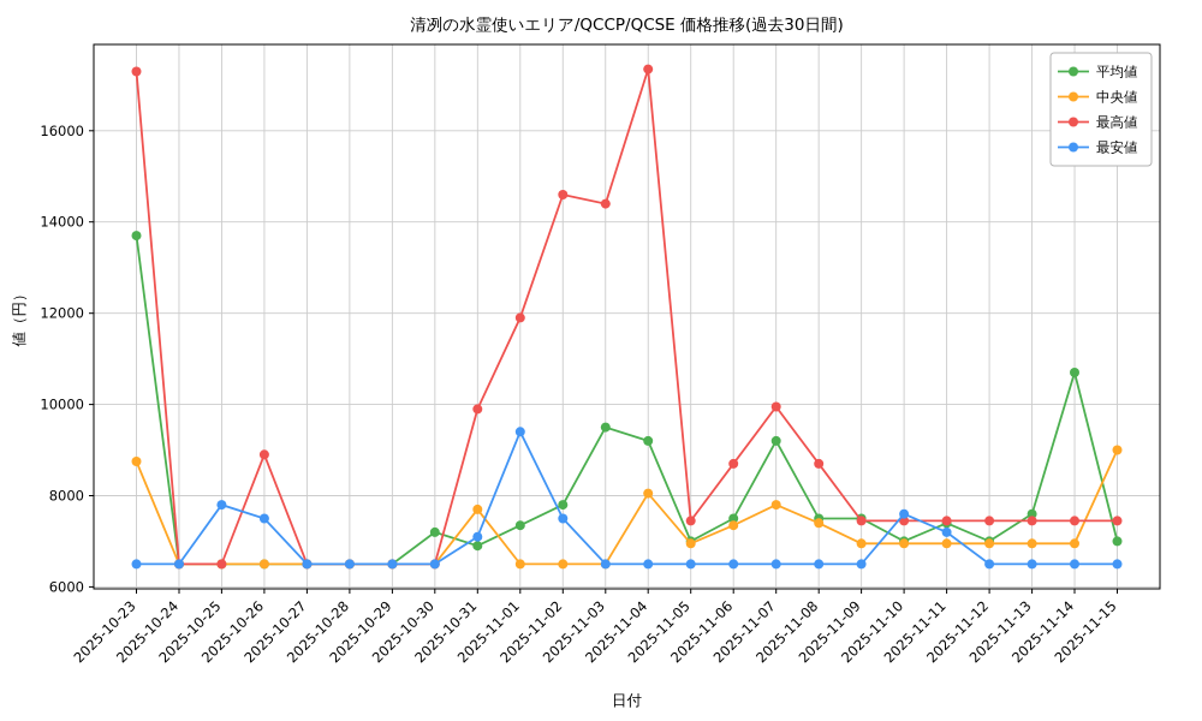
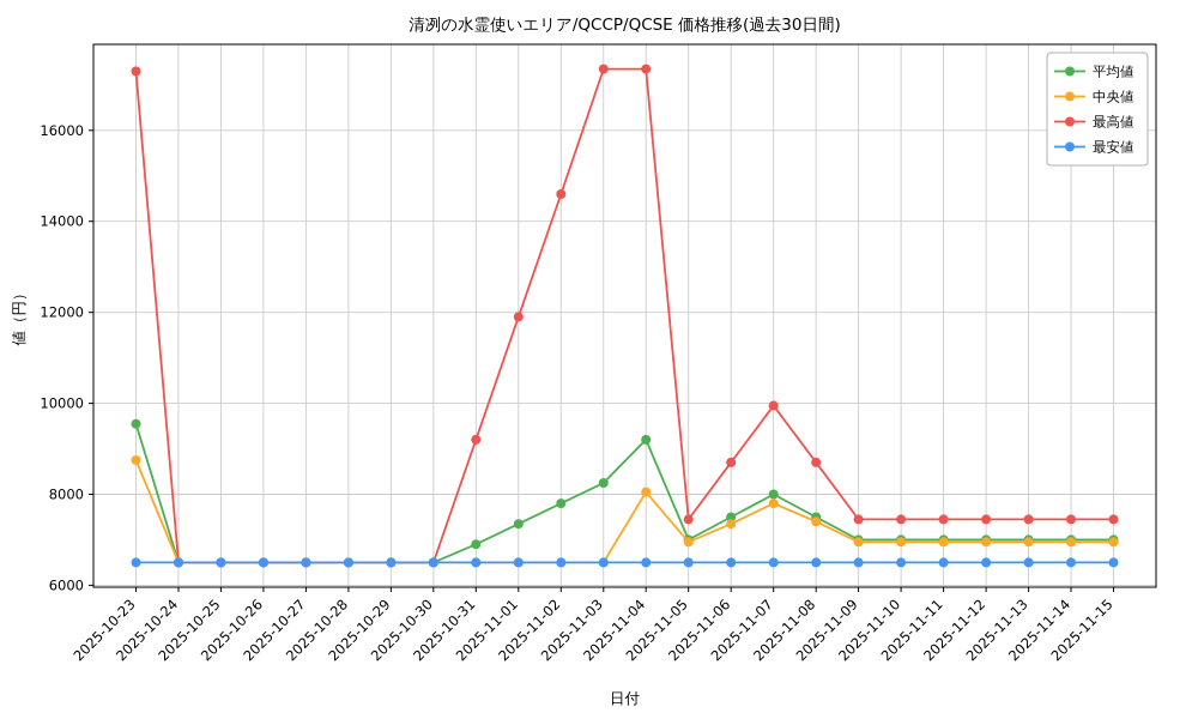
平均値/2025-10-23: 13700 -> 9600
最安値/2025-10-25: 7800 -> 6500
最高値/2025-10-26: 8900 -> 6500
最安値/2025-10-26: 7500 -> 6500
平均値/2025-10-30: 7200 -> 6500
中央値/2025-10-31: 7700 -> 6500
最高値/2025-10-31: 9900 -> 9200
最安値/2025-10-31: 7100 -> 6500
最安値/2025-11-01: 9400 -> 6500
最安値/2025-11-02: 7500 -> 6500
平均値/2025-11-03: 9500 -> 8200
最高値/2025-11-03: 14400 -> 17400
平均値/2025-11-07: 9200 -> 8000
平均値/2025-11-09: 7500 -> 7000
最安値/2025-11-10: 7600 -> 6500
平均値/2025-11-11: 7400 -> 7000
最安値/2025-11-11: 7200 -> 6500
平均値/2025-11-13: 7600 -> 7000
平均値/2025-11-14: 10700 -> 7000
中央値/2025-11-15: 9000 -> 7000
